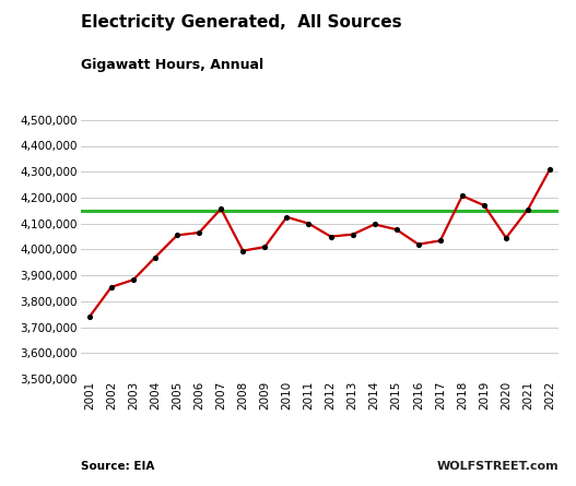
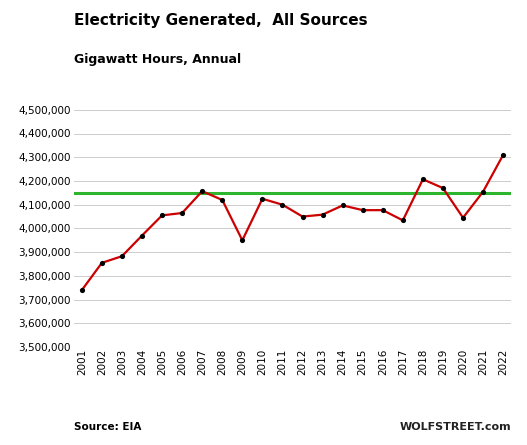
2008: 3,995,000 -> 4,120,000
2009: 4,010,000 -> 3,950,000
2016: 4,020,000 -> 4,077,000
